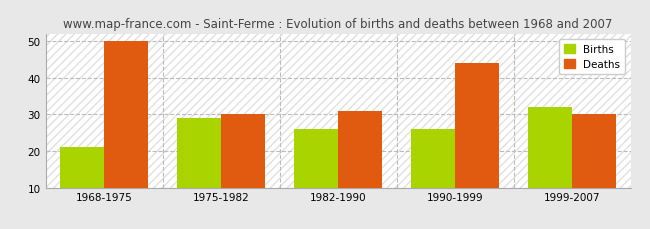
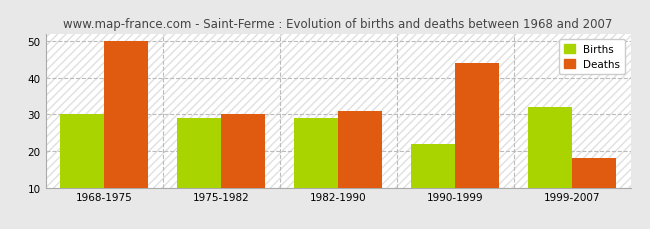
Births/1968-1975: 21 -> 30
Births/1982-1990: 26 -> 29
Births/1990-1999: 26 -> 22
Deaths/1999-2007: 30 -> 18
